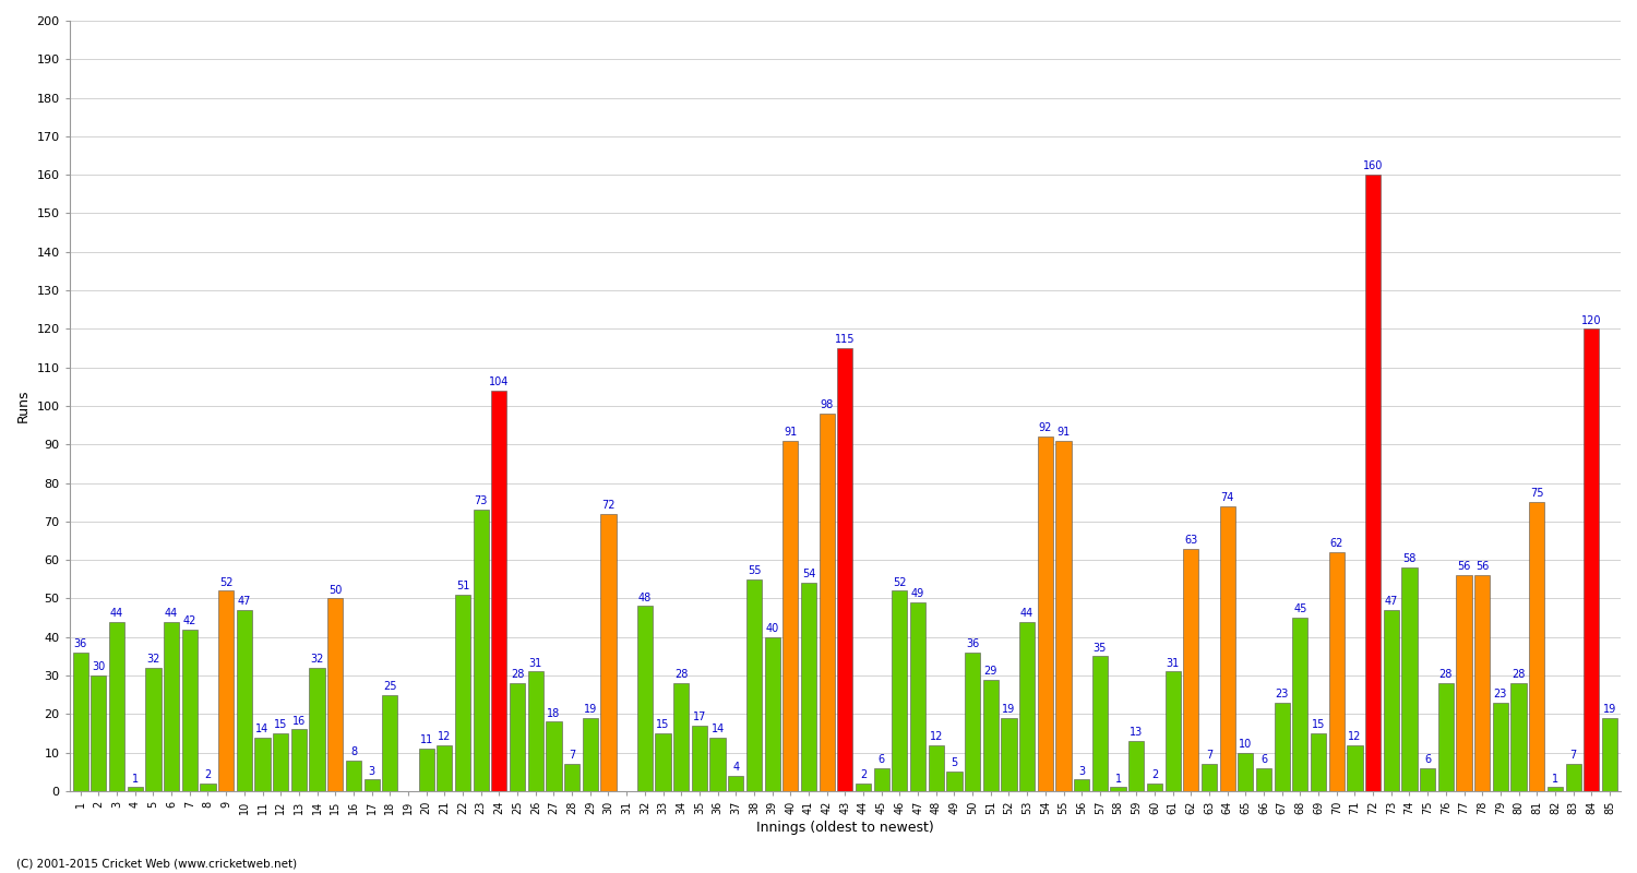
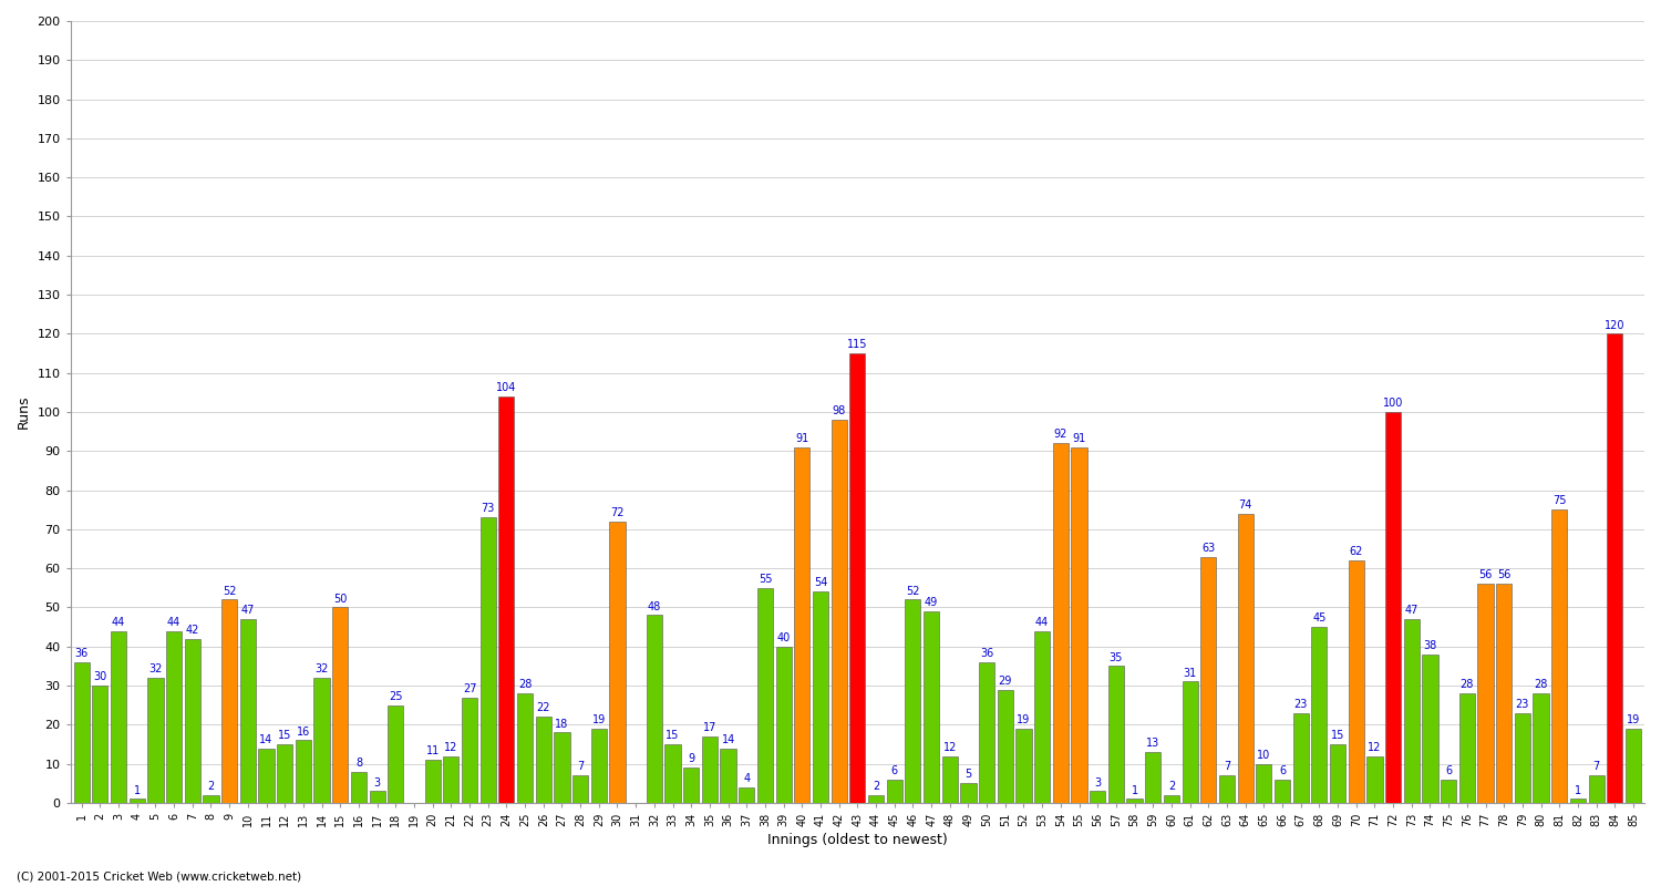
22: 51 -> 27
26: 31 -> 22
34: 28 -> 9
72: 160 -> 100
74: 58 -> 38
